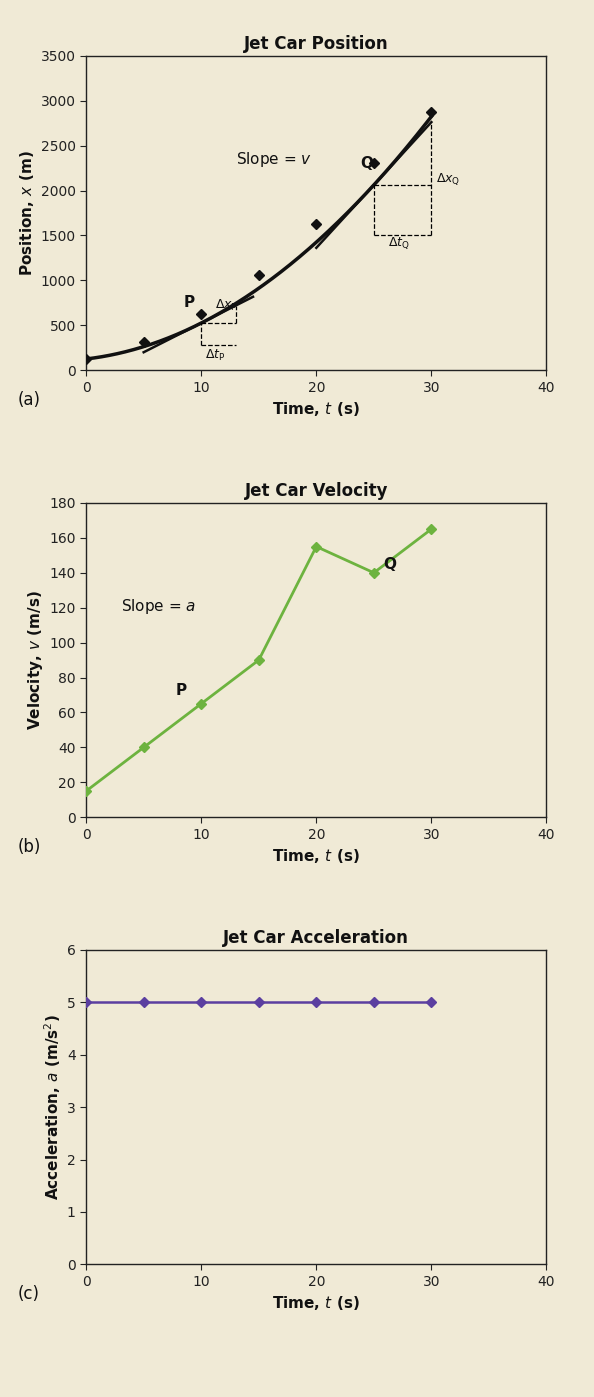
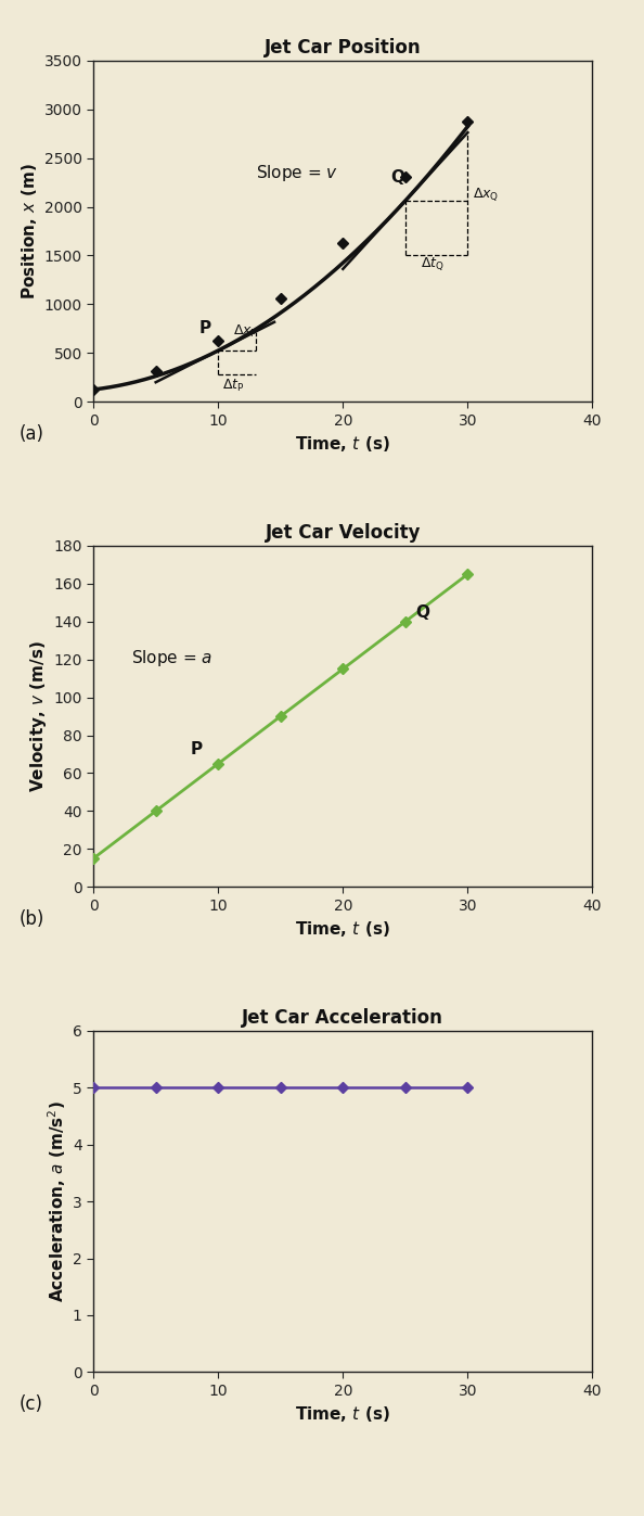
Jet Car Velocity/20: 155 -> 115
